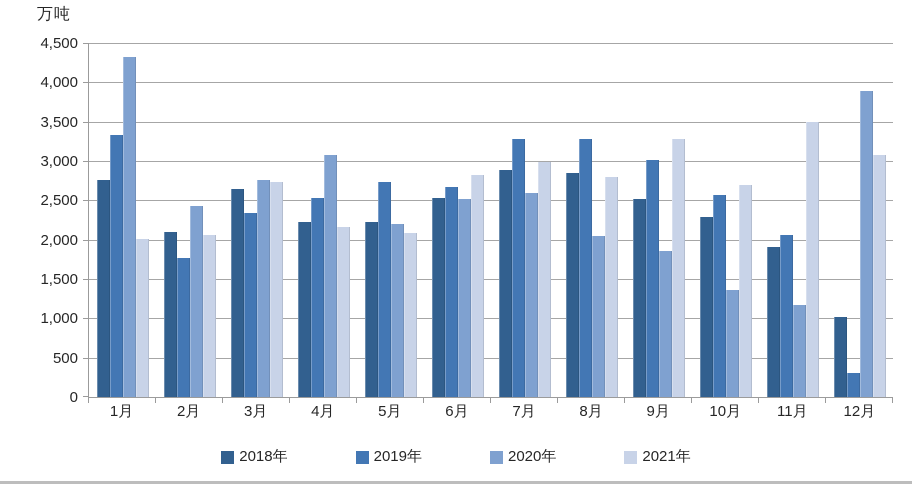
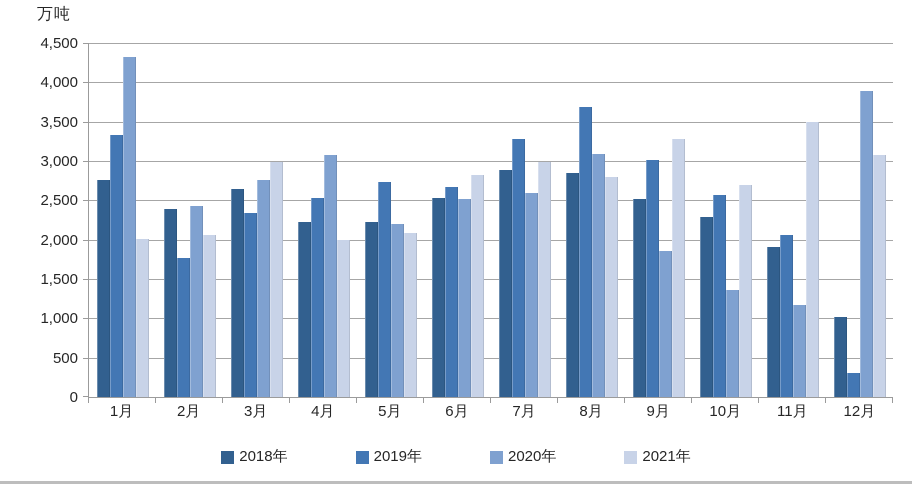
2018年/2月: 2100 -> 2400
2021年/3月: 2700 -> 3000
2021年/4月: 2200 -> 2000
2019年/8月: 3300 -> 3700
2020年/8月: 2000 -> 3100
